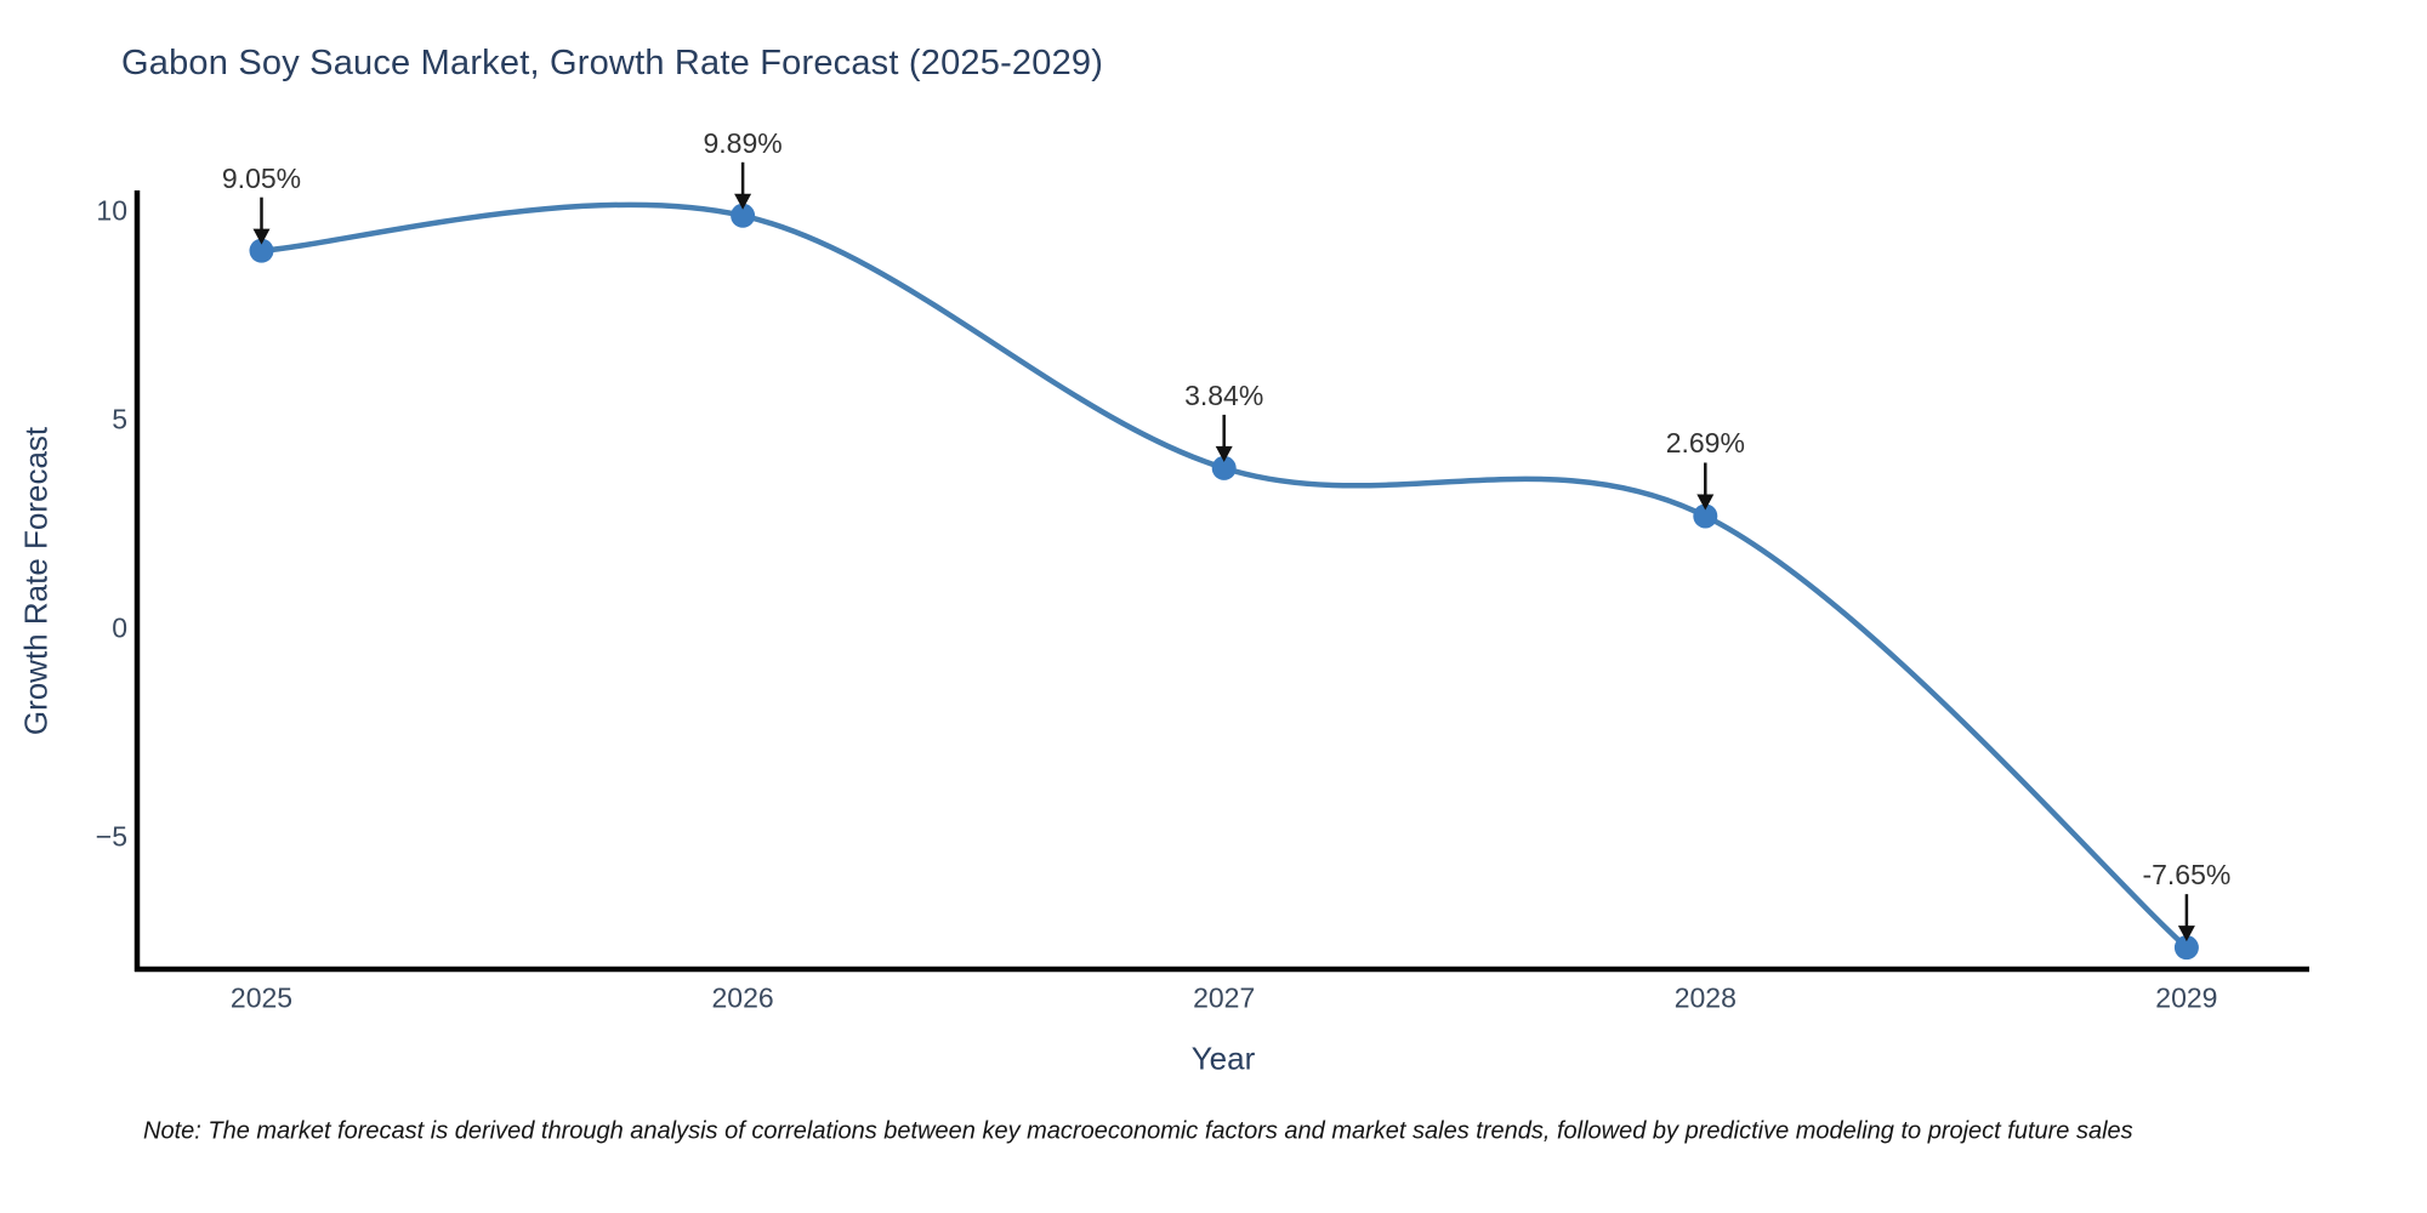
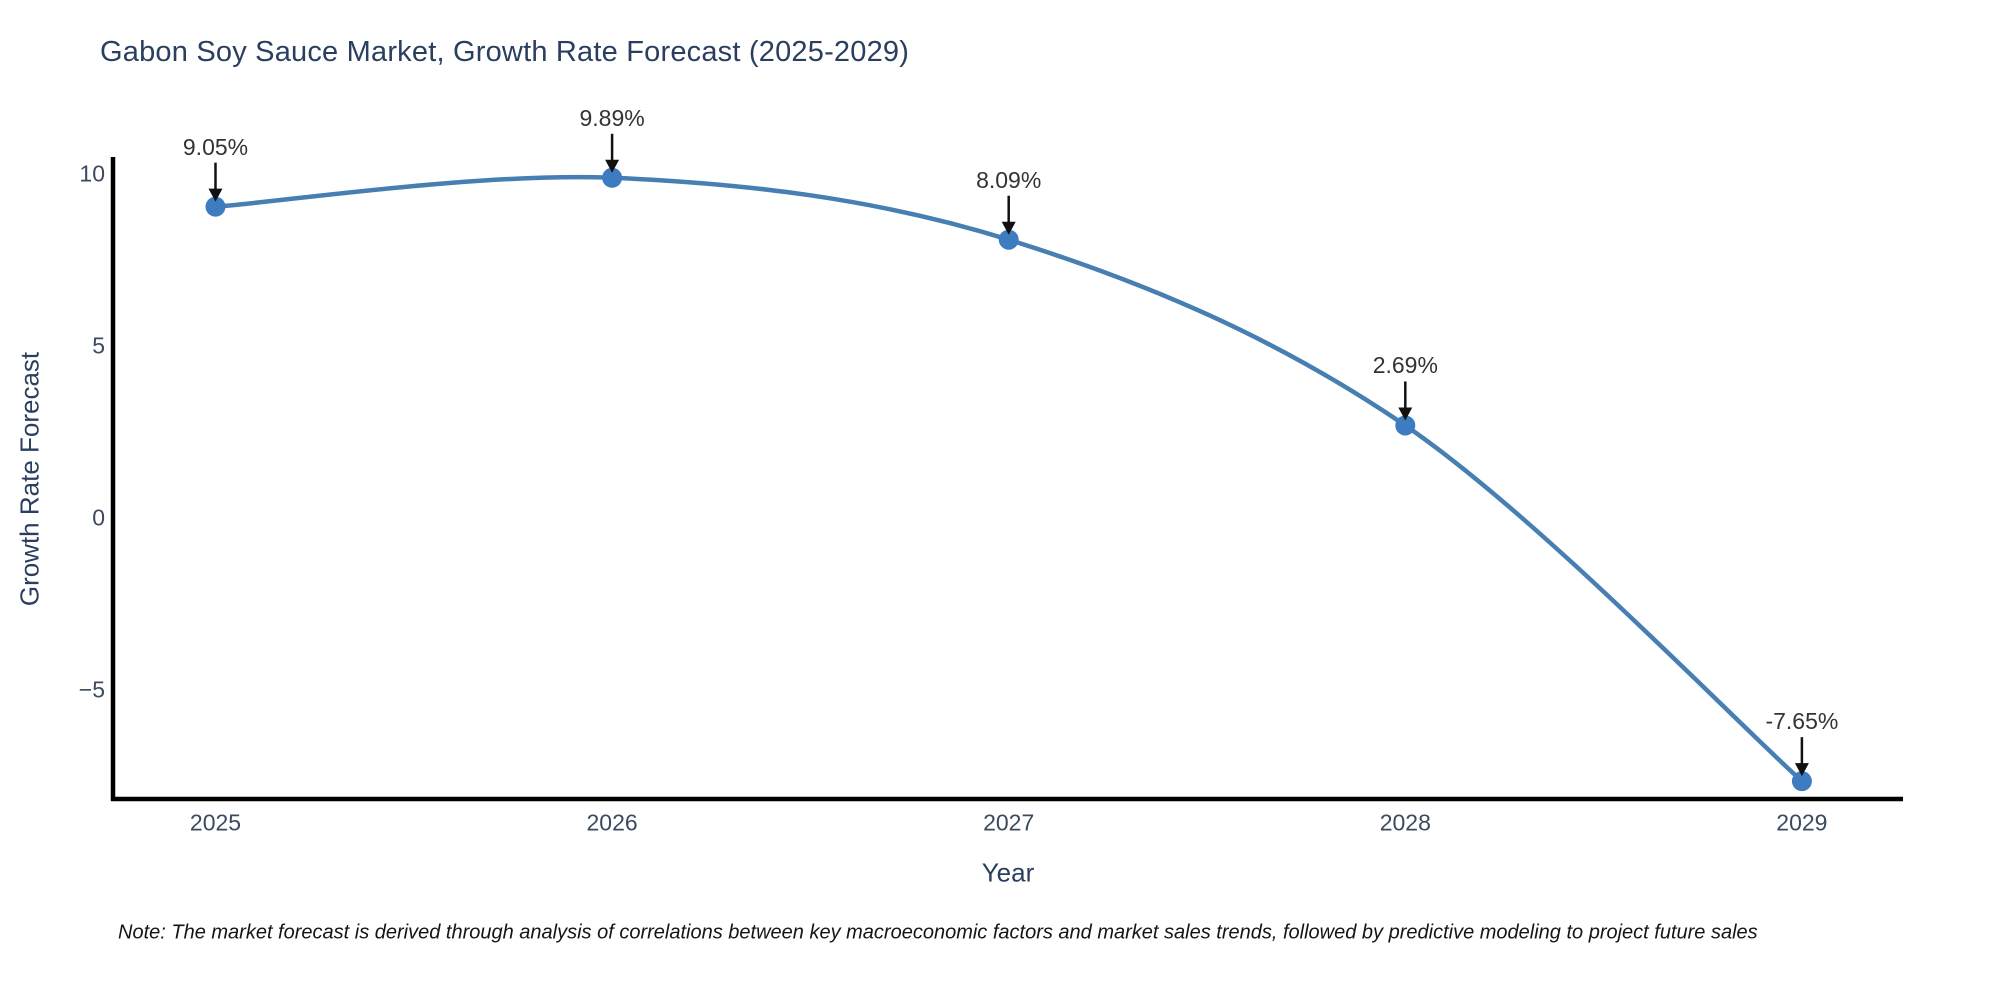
2027: 3.84% -> 8.09%
